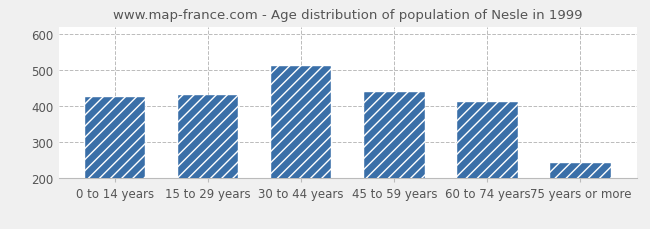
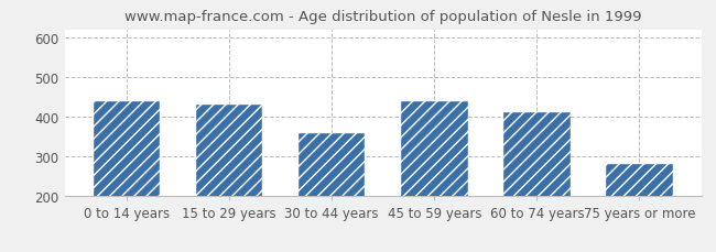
0 to 14 years: 425 -> 440
30 to 44 years: 511 -> 360
75 years or more: 242 -> 280
